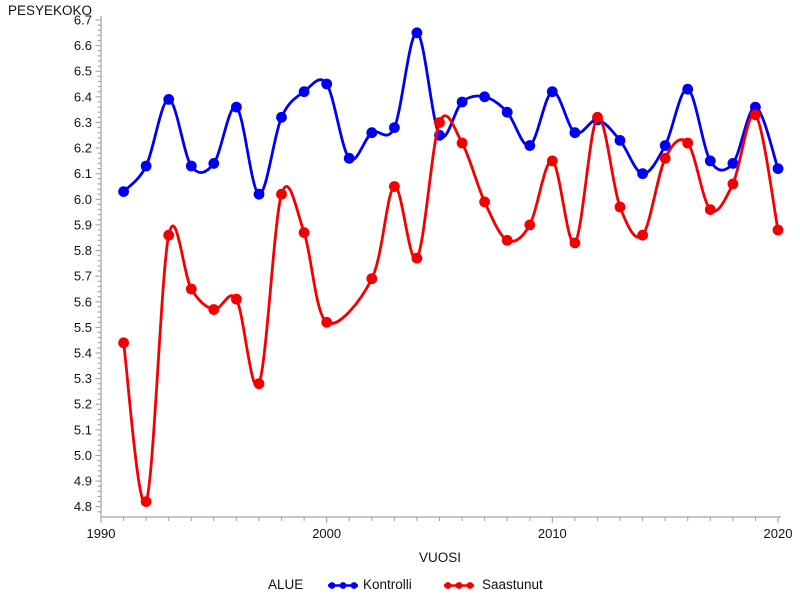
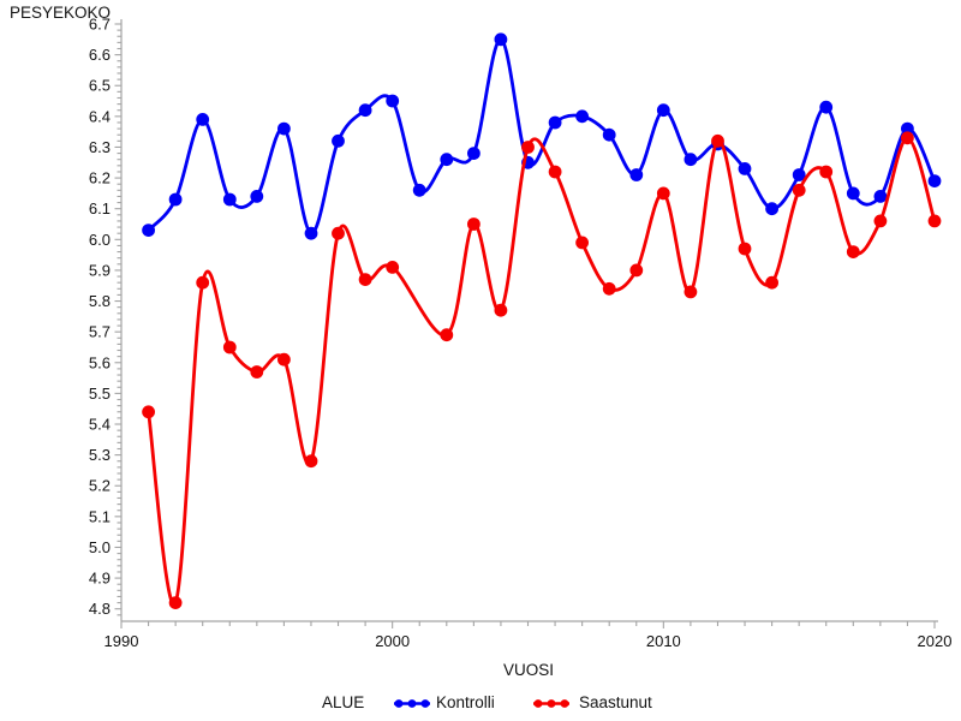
Saastunut/2000: 5.52 -> 5.91
Kontrolli/2020: 6.12 -> 6.19
Saastunut/2020: 5.88 -> 6.06
